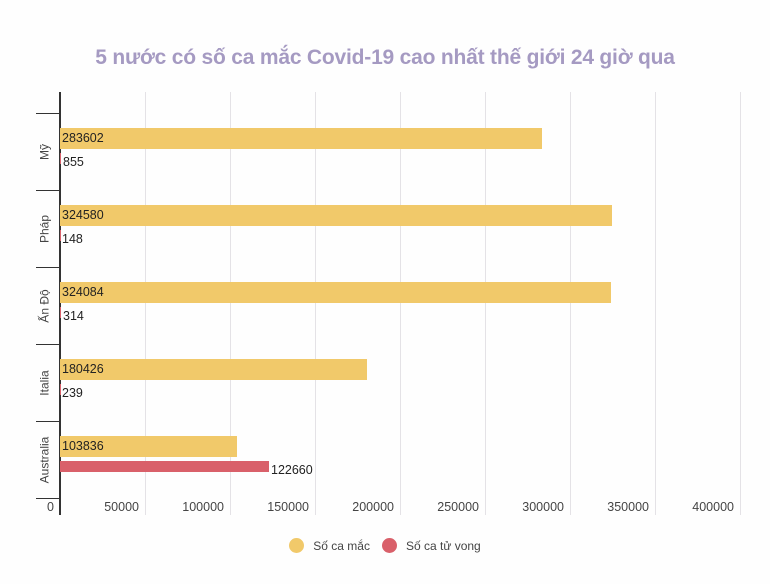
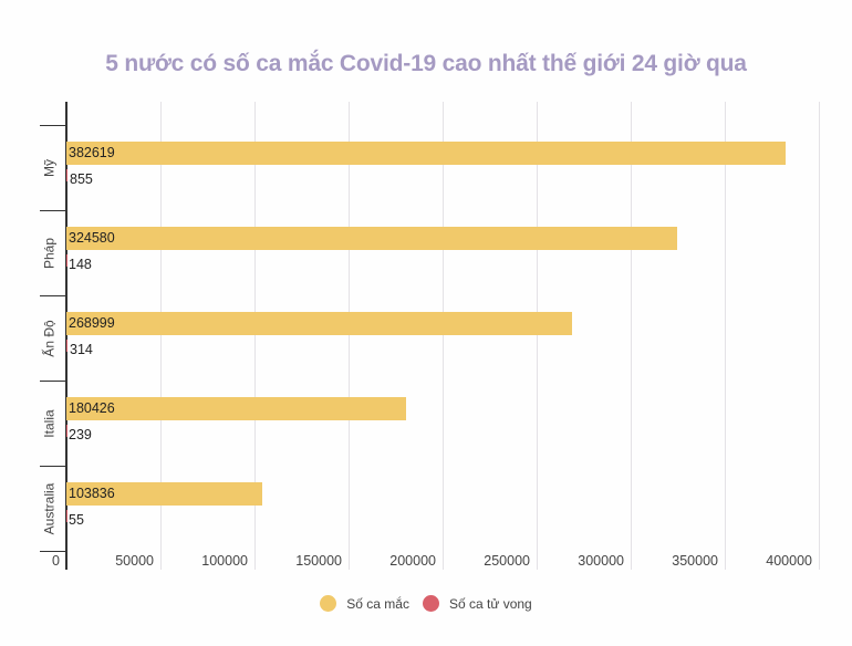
Số ca mắc/Mỹ: 283602 -> 382619
Số ca mắc/Ấn Độ: 324084 -> 268999
Số ca tử vong/Australia: 122660 -> 55
